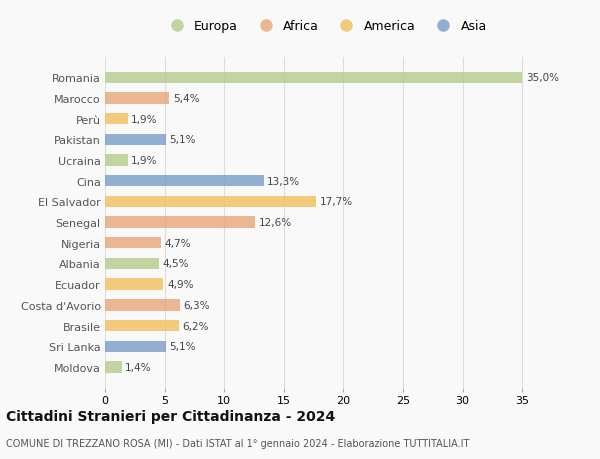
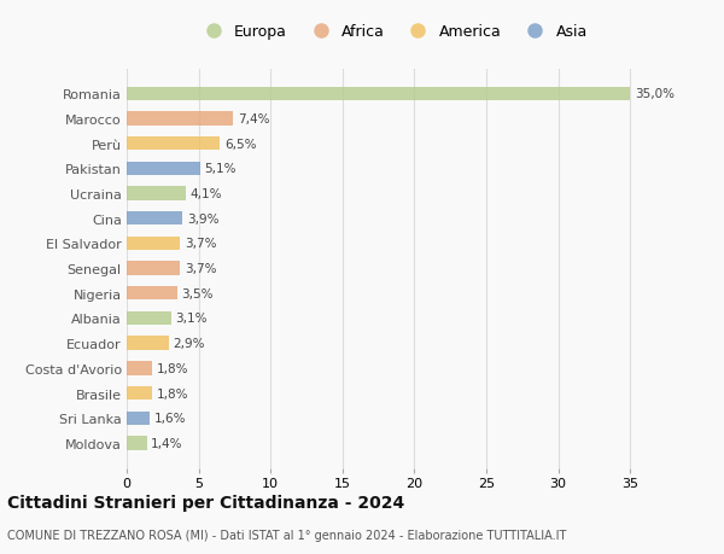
Marocco: 5,4% -> 7,4%
Perù: 1,9% -> 6,5%
Ucraina: 1,9% -> 4,1%
Cina: 13,3% -> 3,9%
El Salvador: 17,7% -> 3,7%
Senegal: 12,6% -> 3,7%
Nigeria: 4,7% -> 3,5%
Albania: 4,5% -> 3,1%
Ecuador: 4,9% -> 2,9%
Costa d'Avorio: 6,3% -> 1,8%
Brasile: 6,2% -> 1,8%
Sri Lanka: 5,1% -> 1,6%
